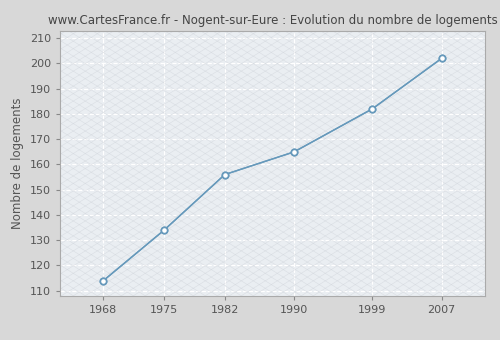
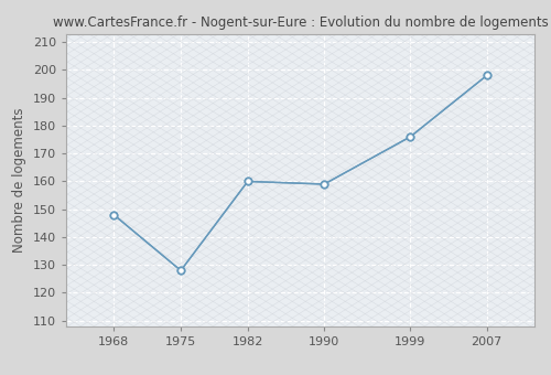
1968: 114 -> 148
1975: 134 -> 128
1982: 156 -> 160
1990: 165 -> 159
1999: 182 -> 176
2007: 202 -> 198
